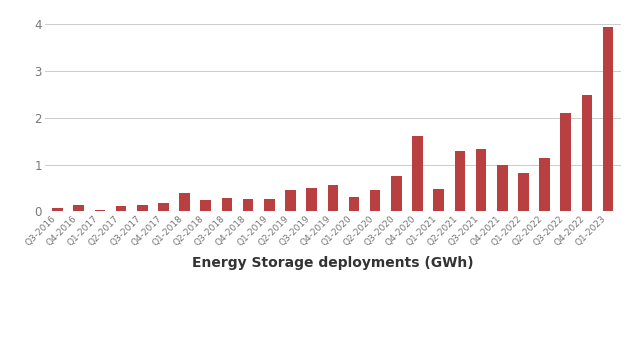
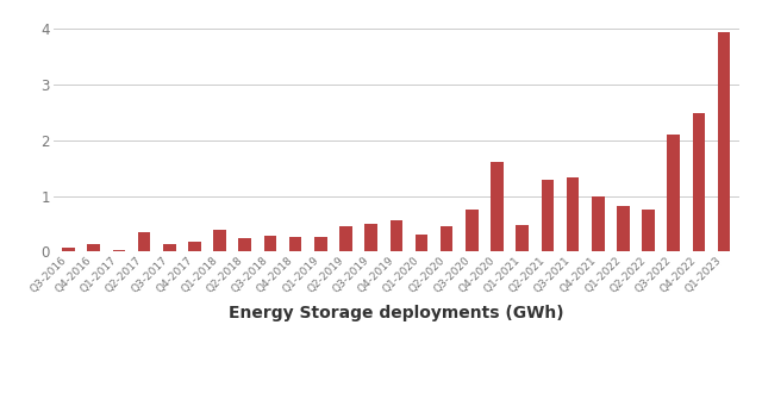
Q2-2017: 0.12 -> 0.35
Q2-2022: 1.15 -> 0.75
